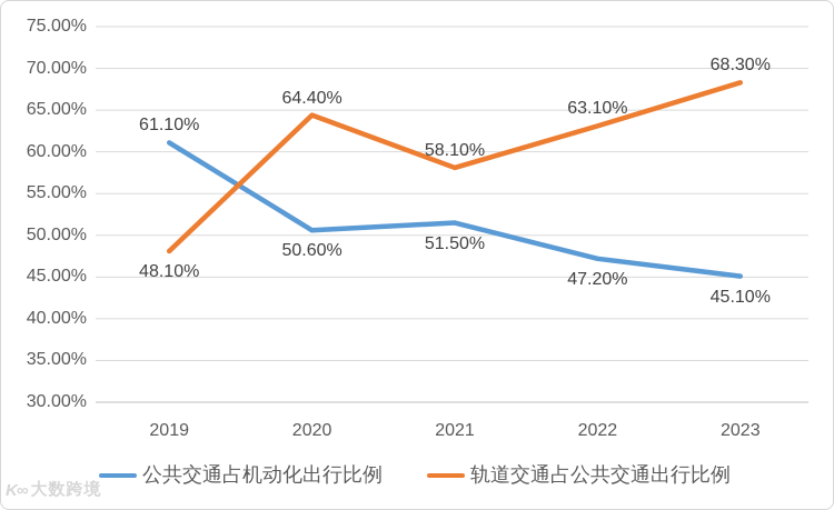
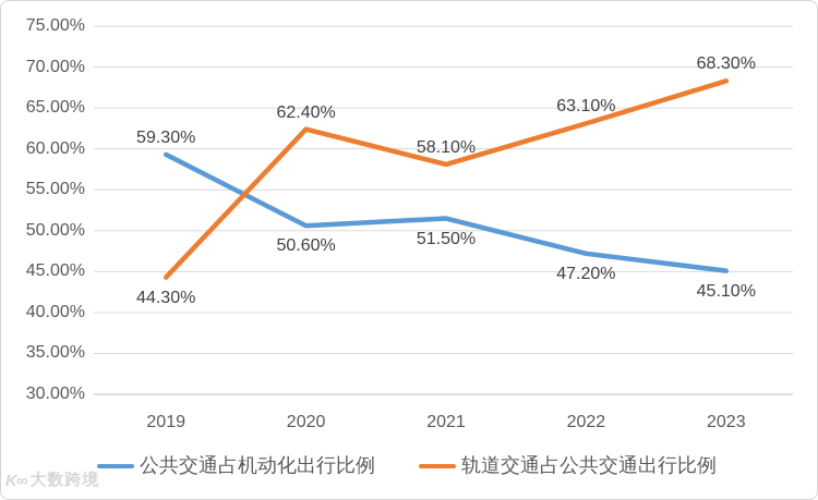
公共交通占机动化出行比例/2019: 61.10% -> 59.30%
轨道交通占公共交通出行比例/2019: 48.10% -> 44.30%
轨道交通占公共交通出行比例/2020: 64.40% -> 62.40%
